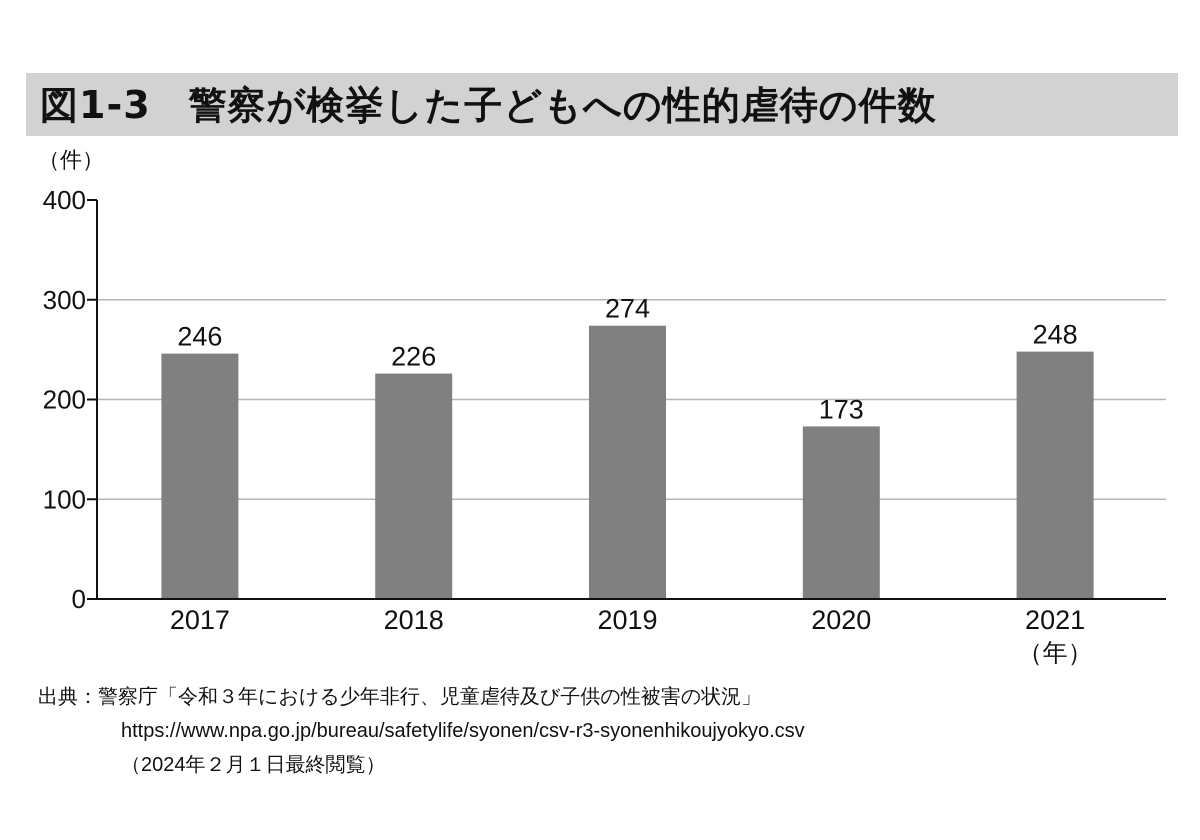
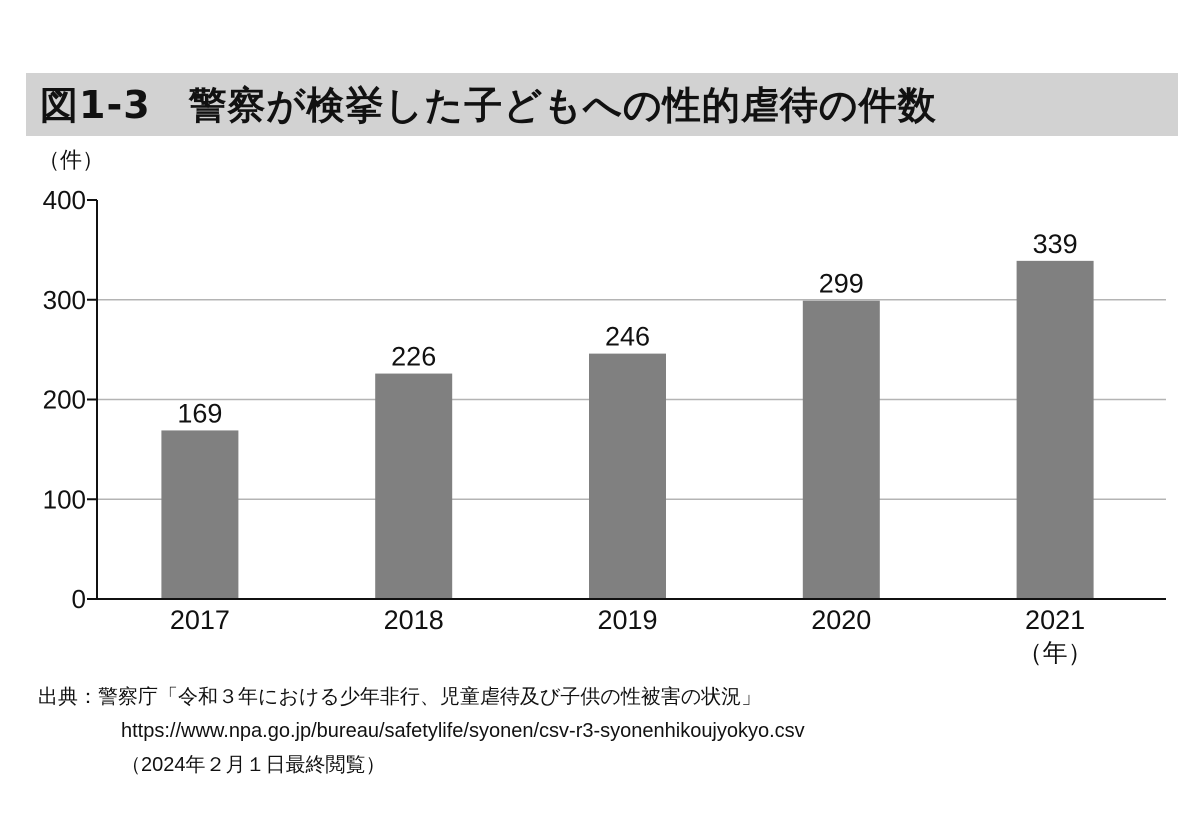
2017: 246 -> 169
2019: 274 -> 246
2020: 173 -> 299
2021: 248 -> 339
